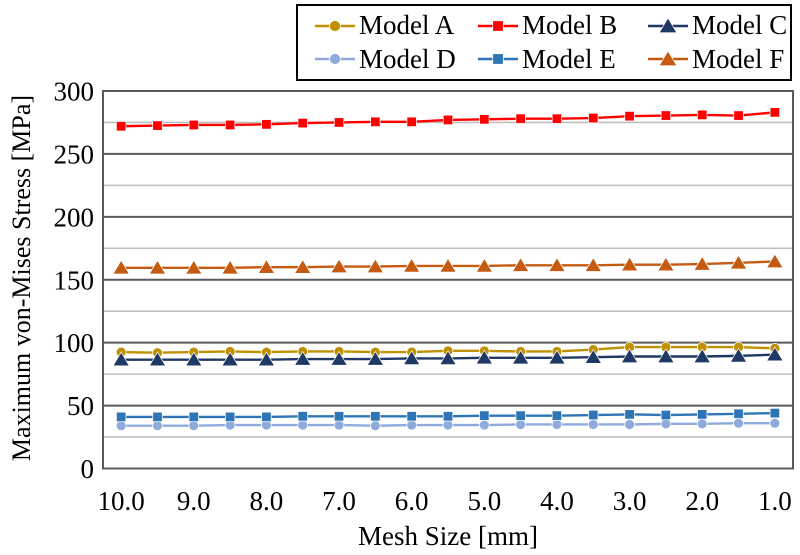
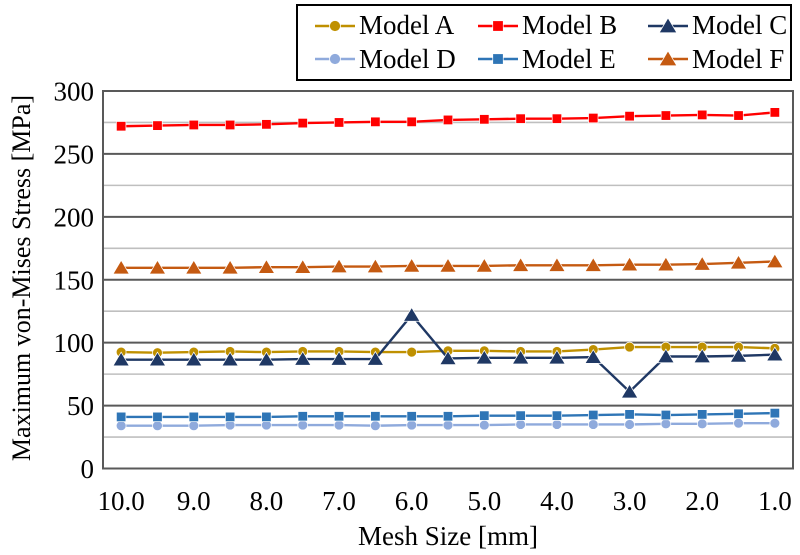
Model C/6.0: 88 -> 122
Model C/3.0: 89 -> 61
